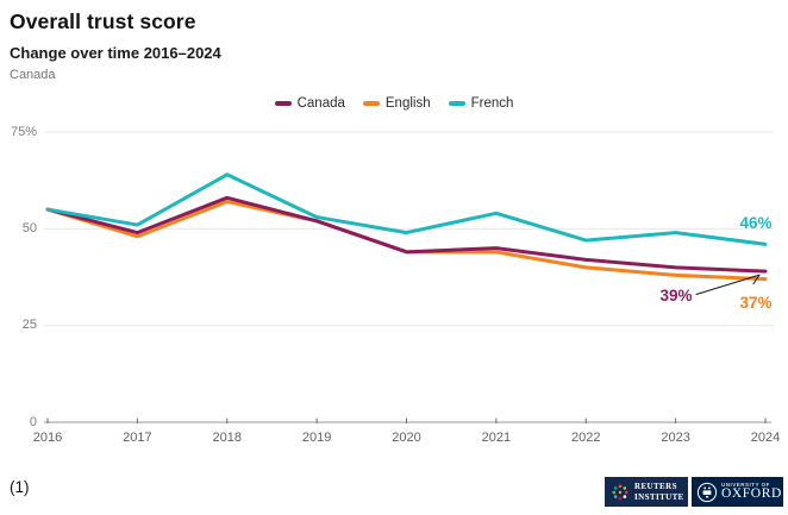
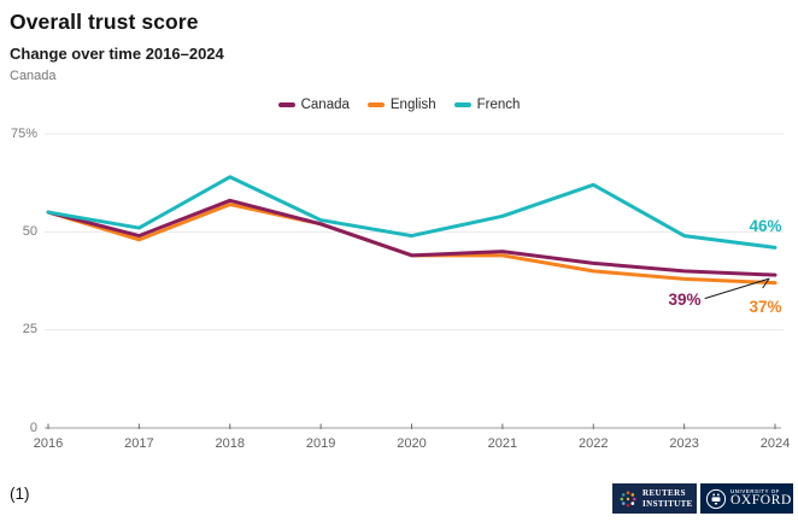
French/2022: 47% -> 62%
